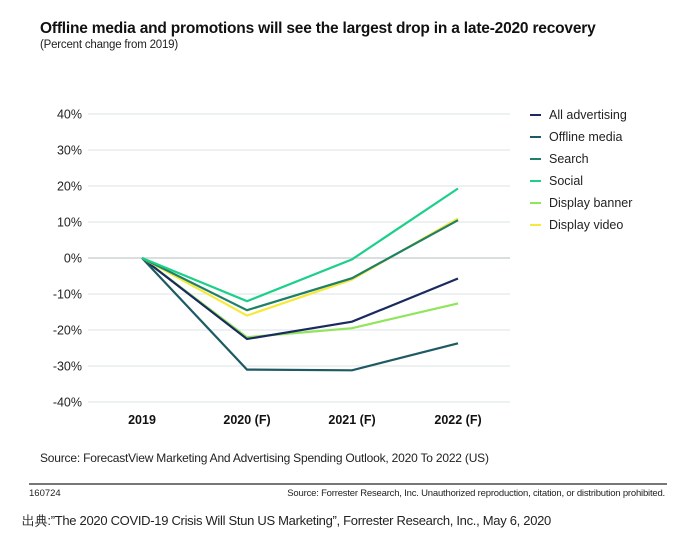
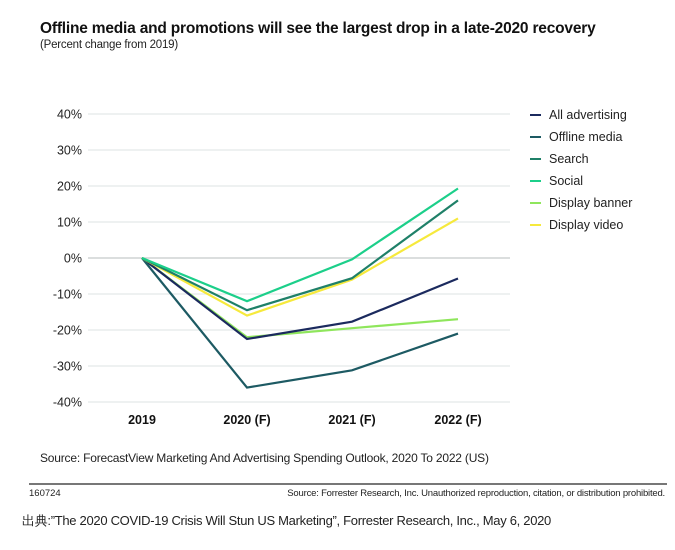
Offline media/2020 (F): -31% -> -36%
Offline media/2022 (F): -24% -> -21%
Search/2022 (F): 10% -> 16%
Display banner/2022 (F): -13% -> -17%
